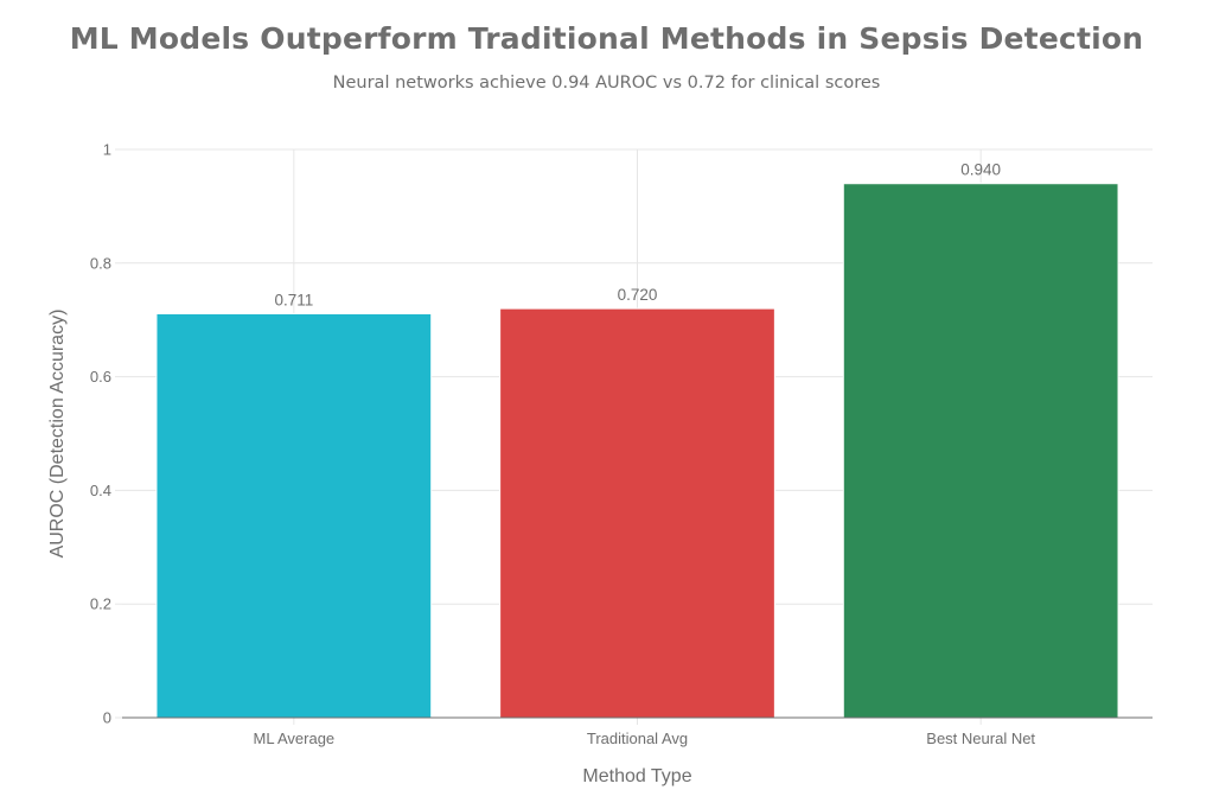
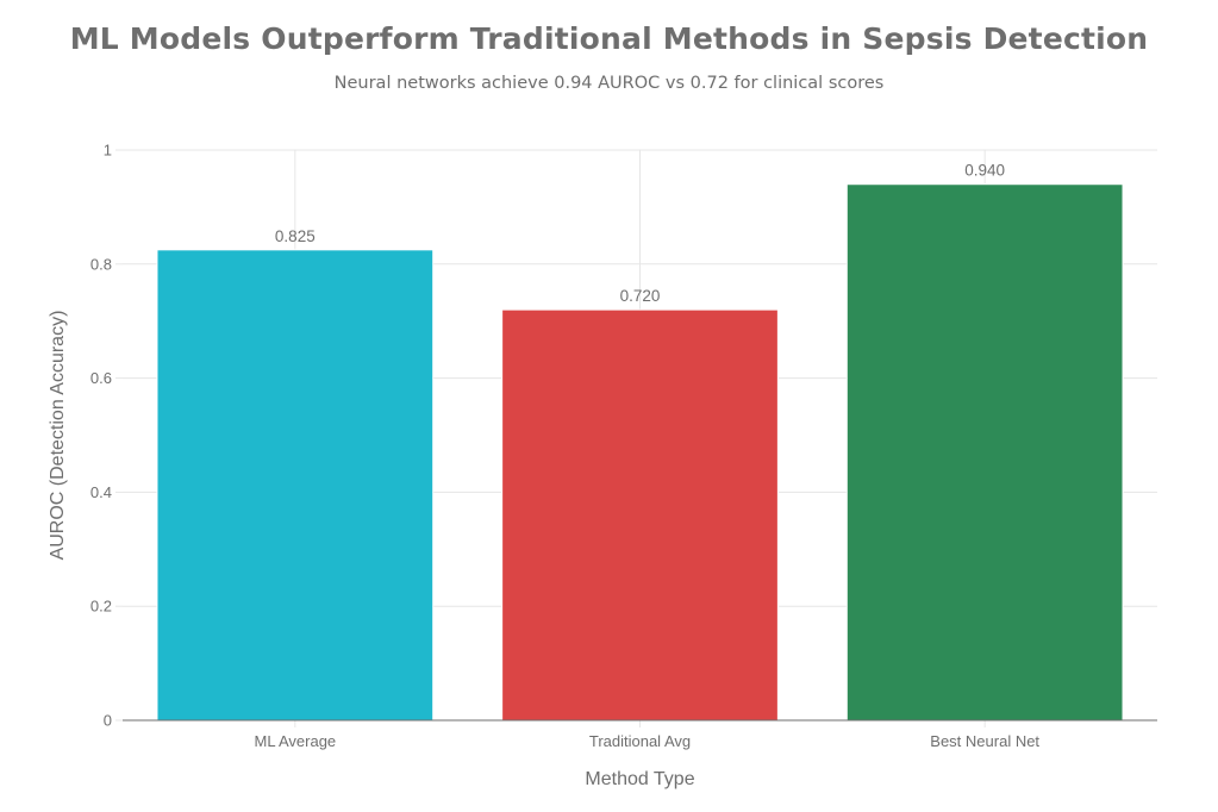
ML Average: 0.711 -> 0.825
